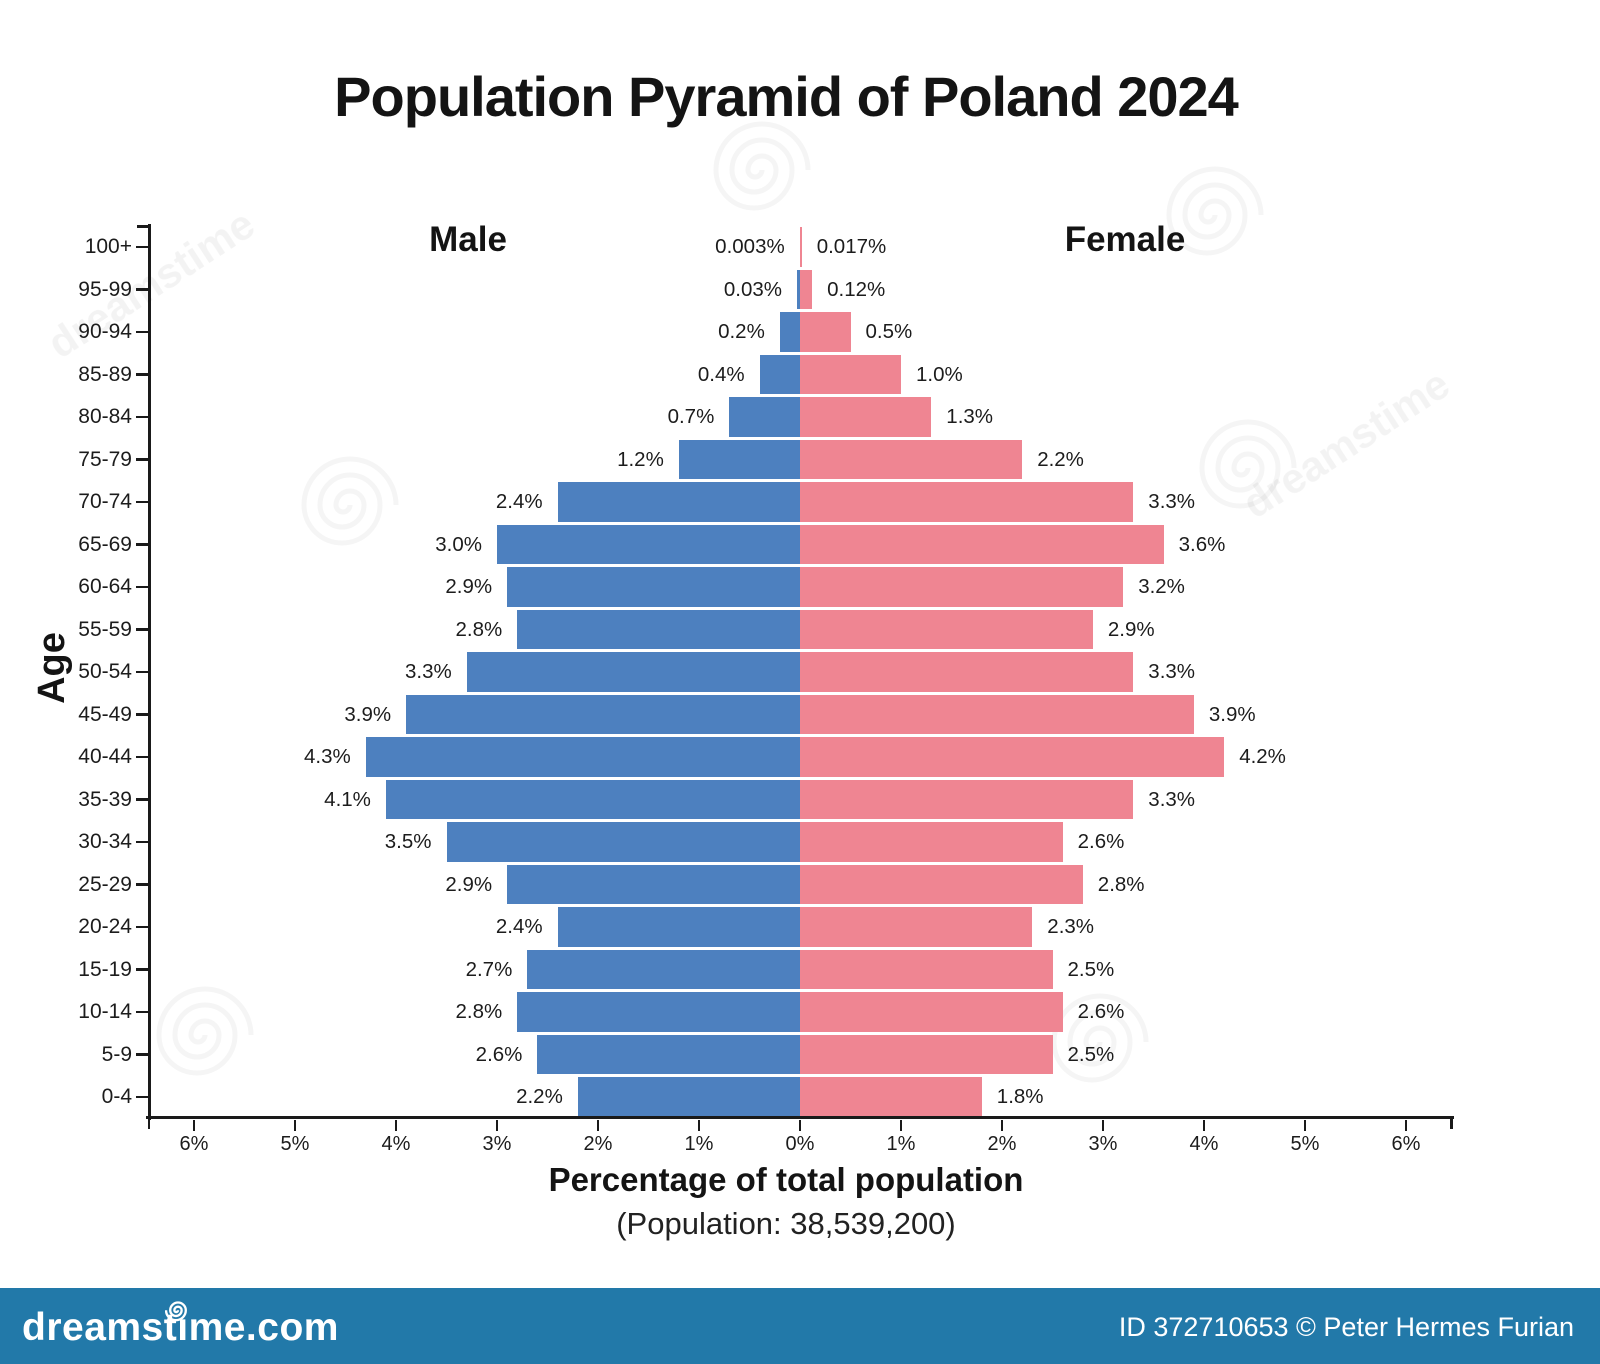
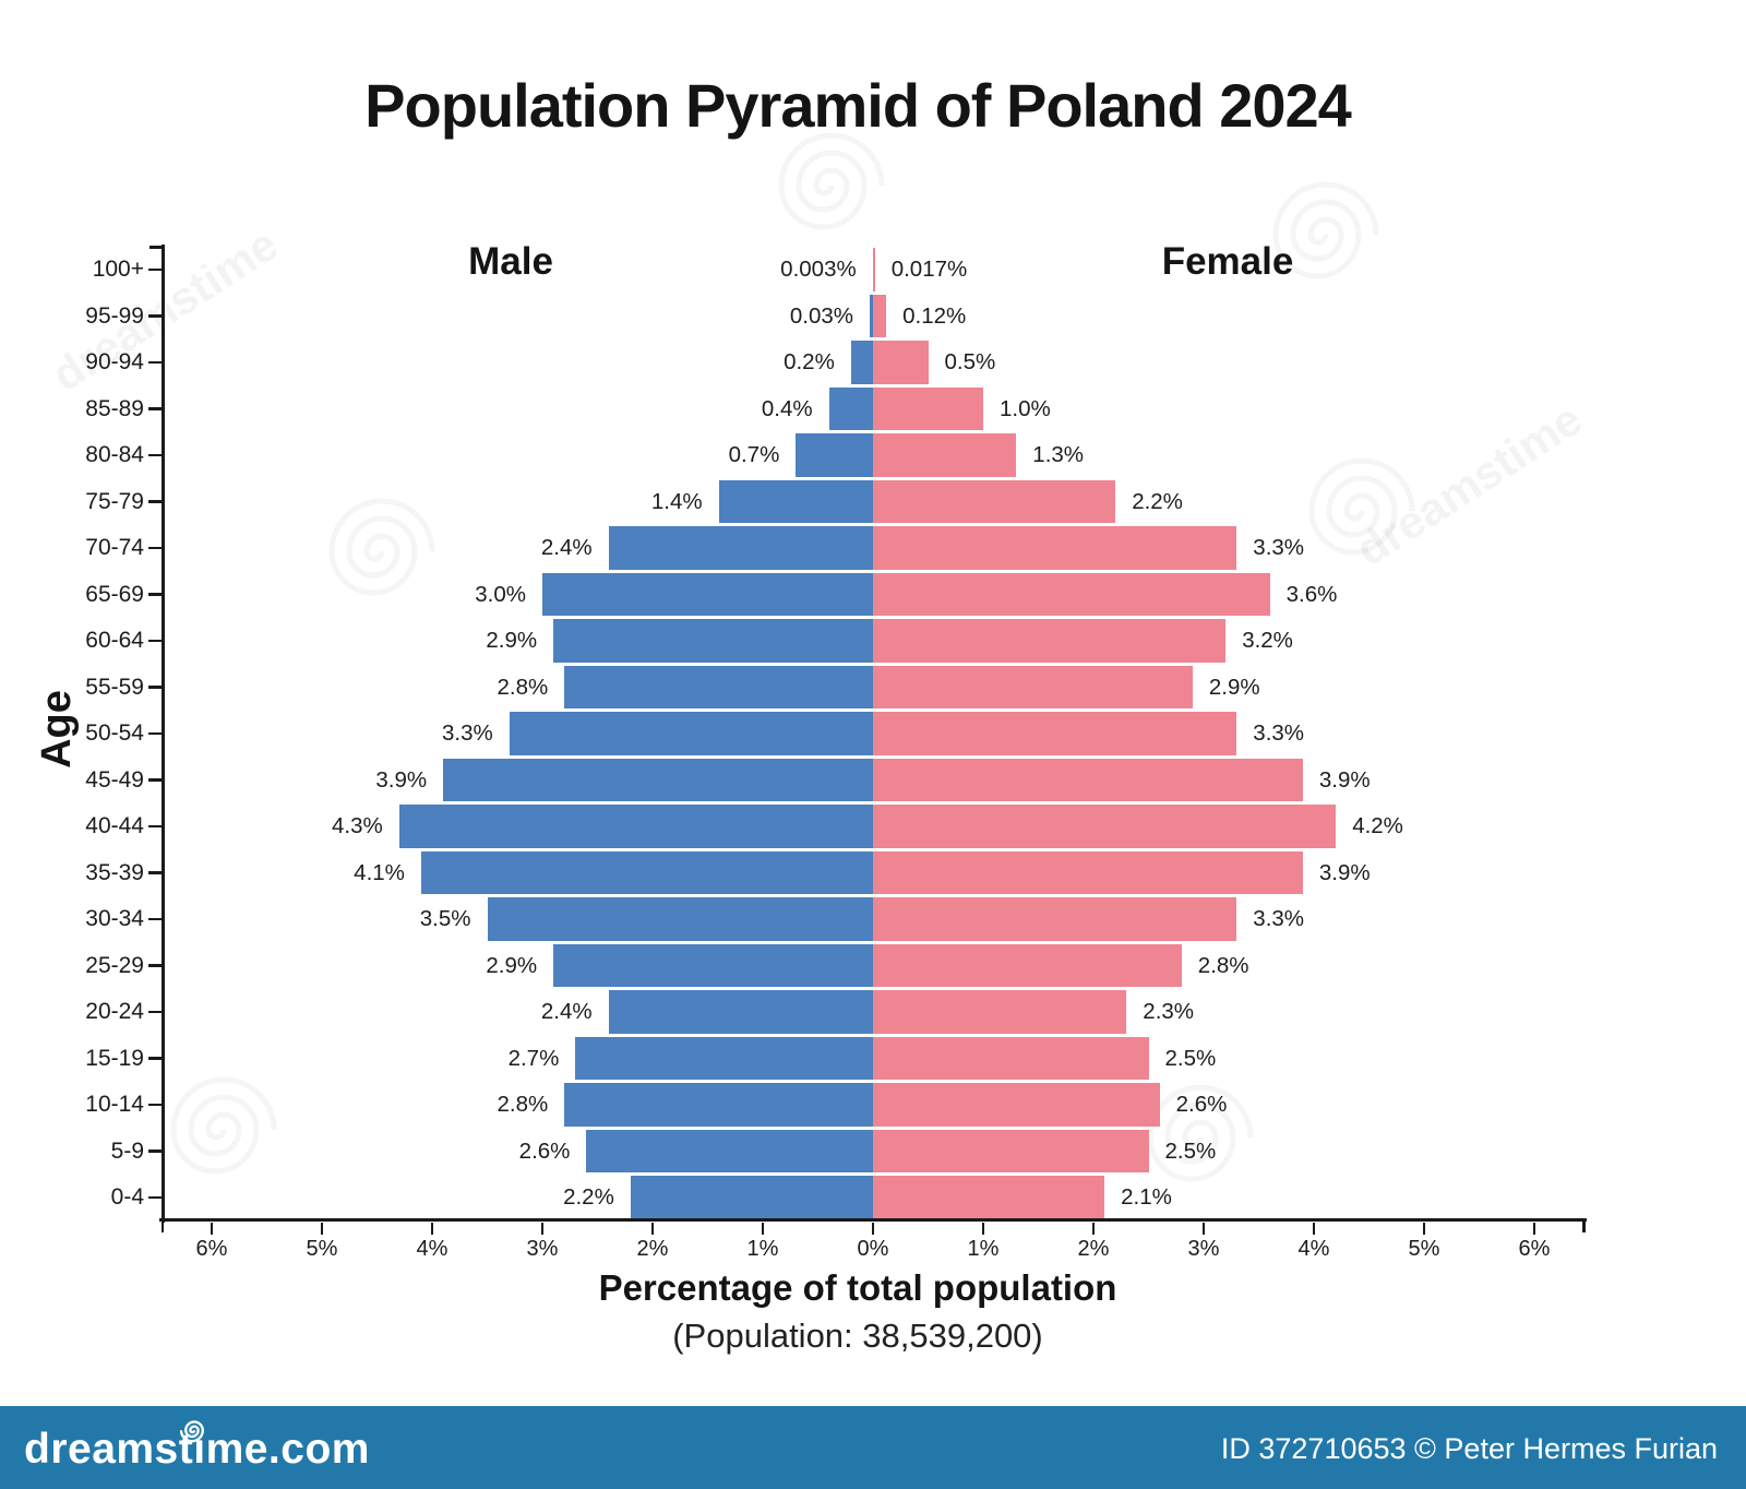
Male/75-79: 1.2% -> 1.4%
Female/35-39: 3.3% -> 3.9%
Female/30-34: 2.6% -> 3.3%
Female/0-4: 1.8% -> 2.1%
